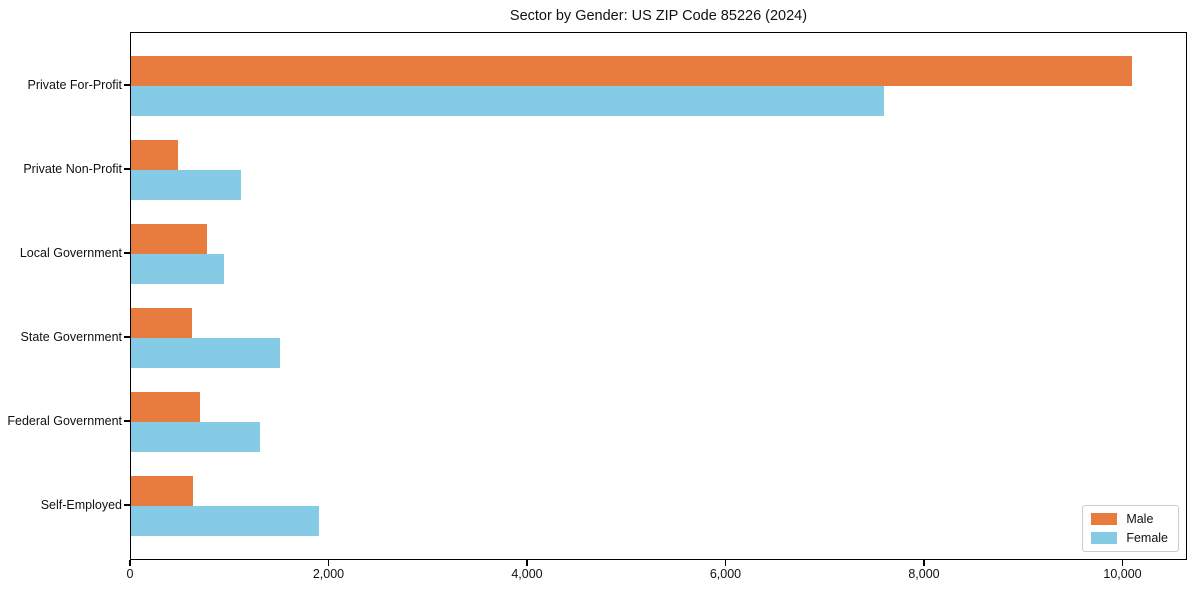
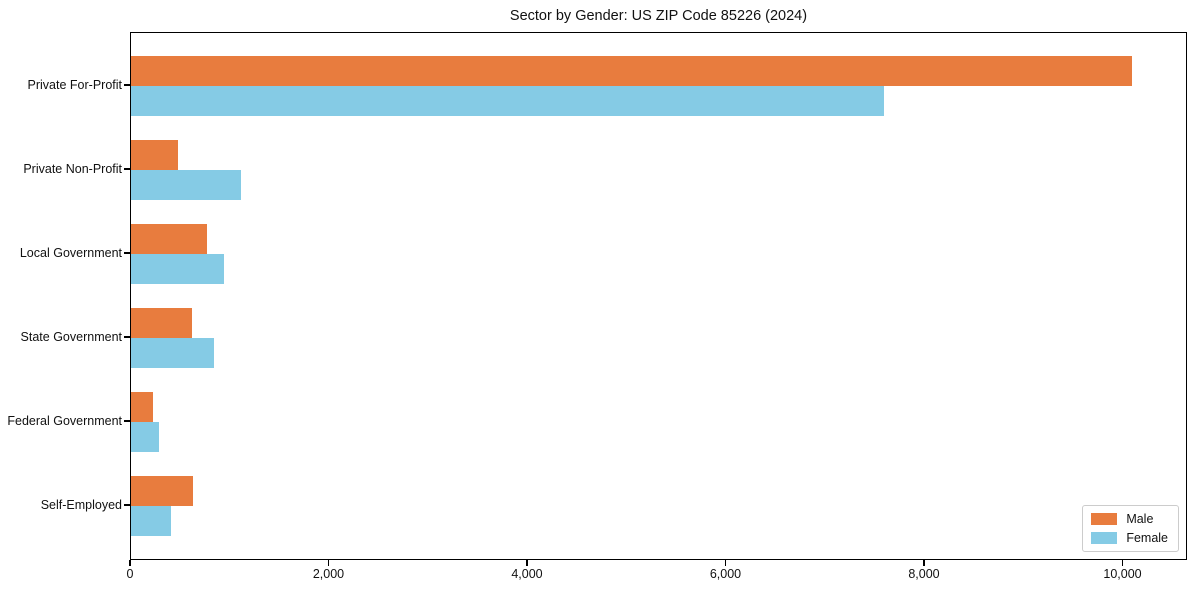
Female/State Government: 1500 -> 800
Male/Federal Government: 700 -> 200
Female/Federal Government: 1300 -> 300
Female/Self-Employed: 1900 -> 400
